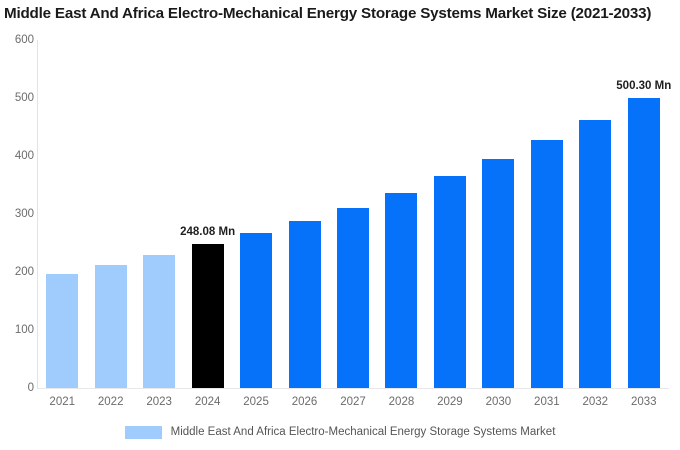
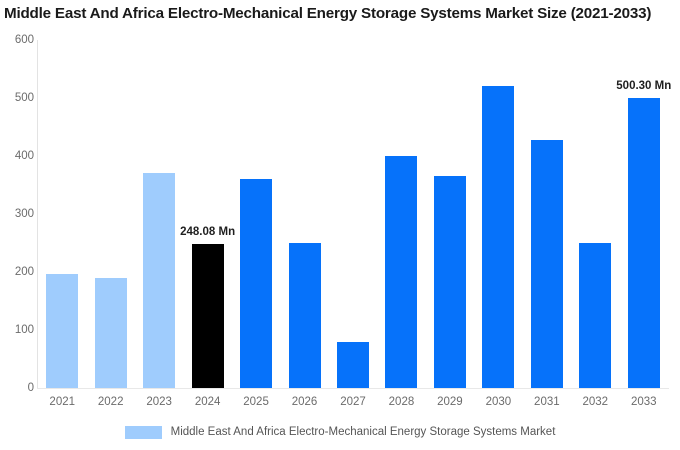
2022: 210 -> 190
2023: 230 -> 370
2025: 270 -> 360
2026: 290 -> 250
2027: 310 -> 80
2028: 340 -> 400
2030: 400 -> 520
2032: 460 -> 250
